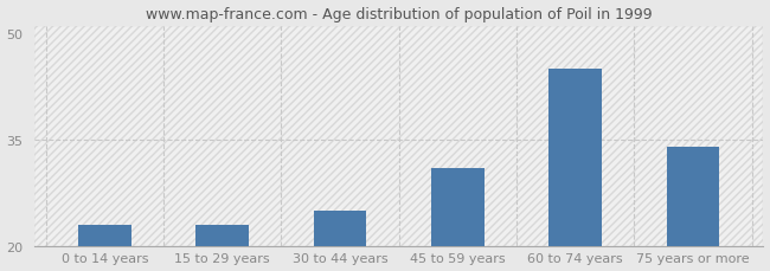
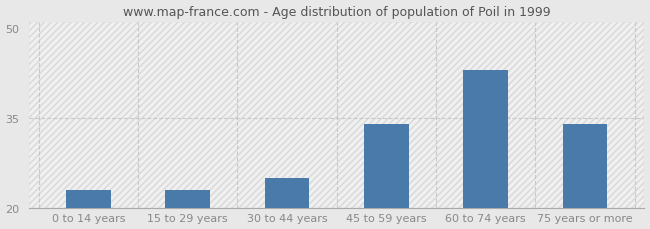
45 to 59 years: 31 -> 34
60 to 74 years: 45 -> 43
